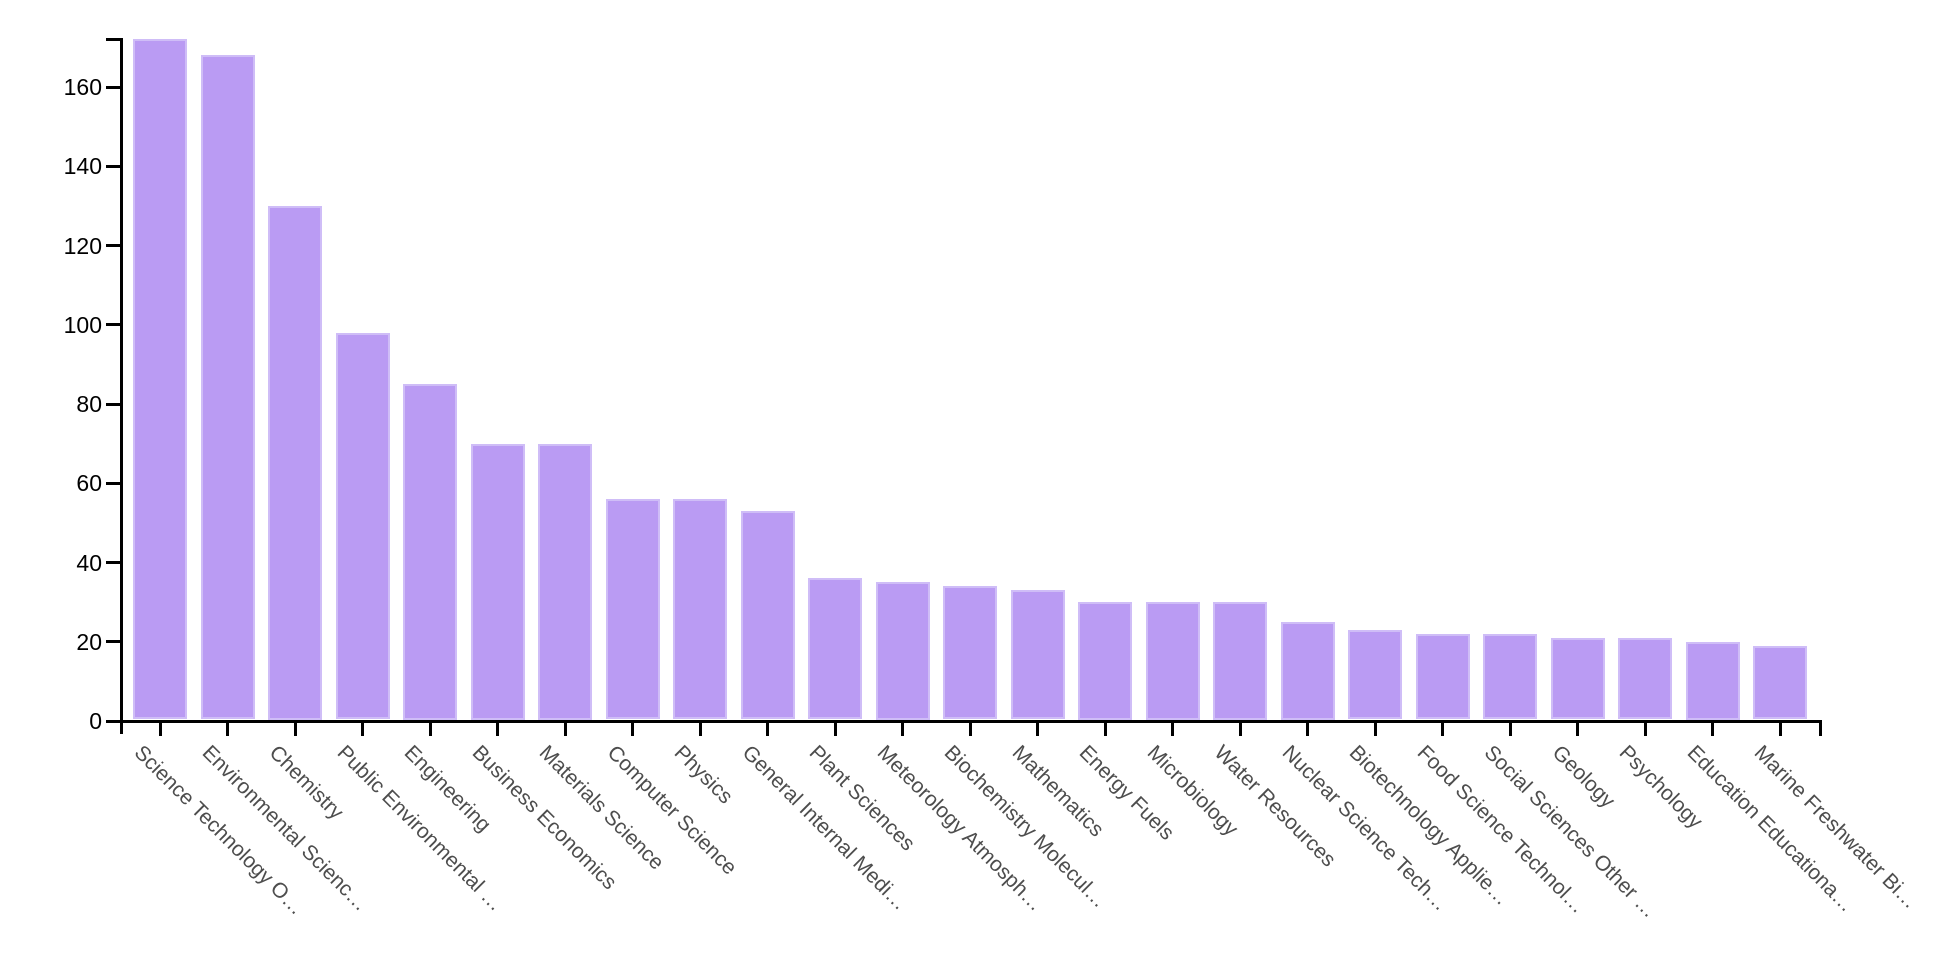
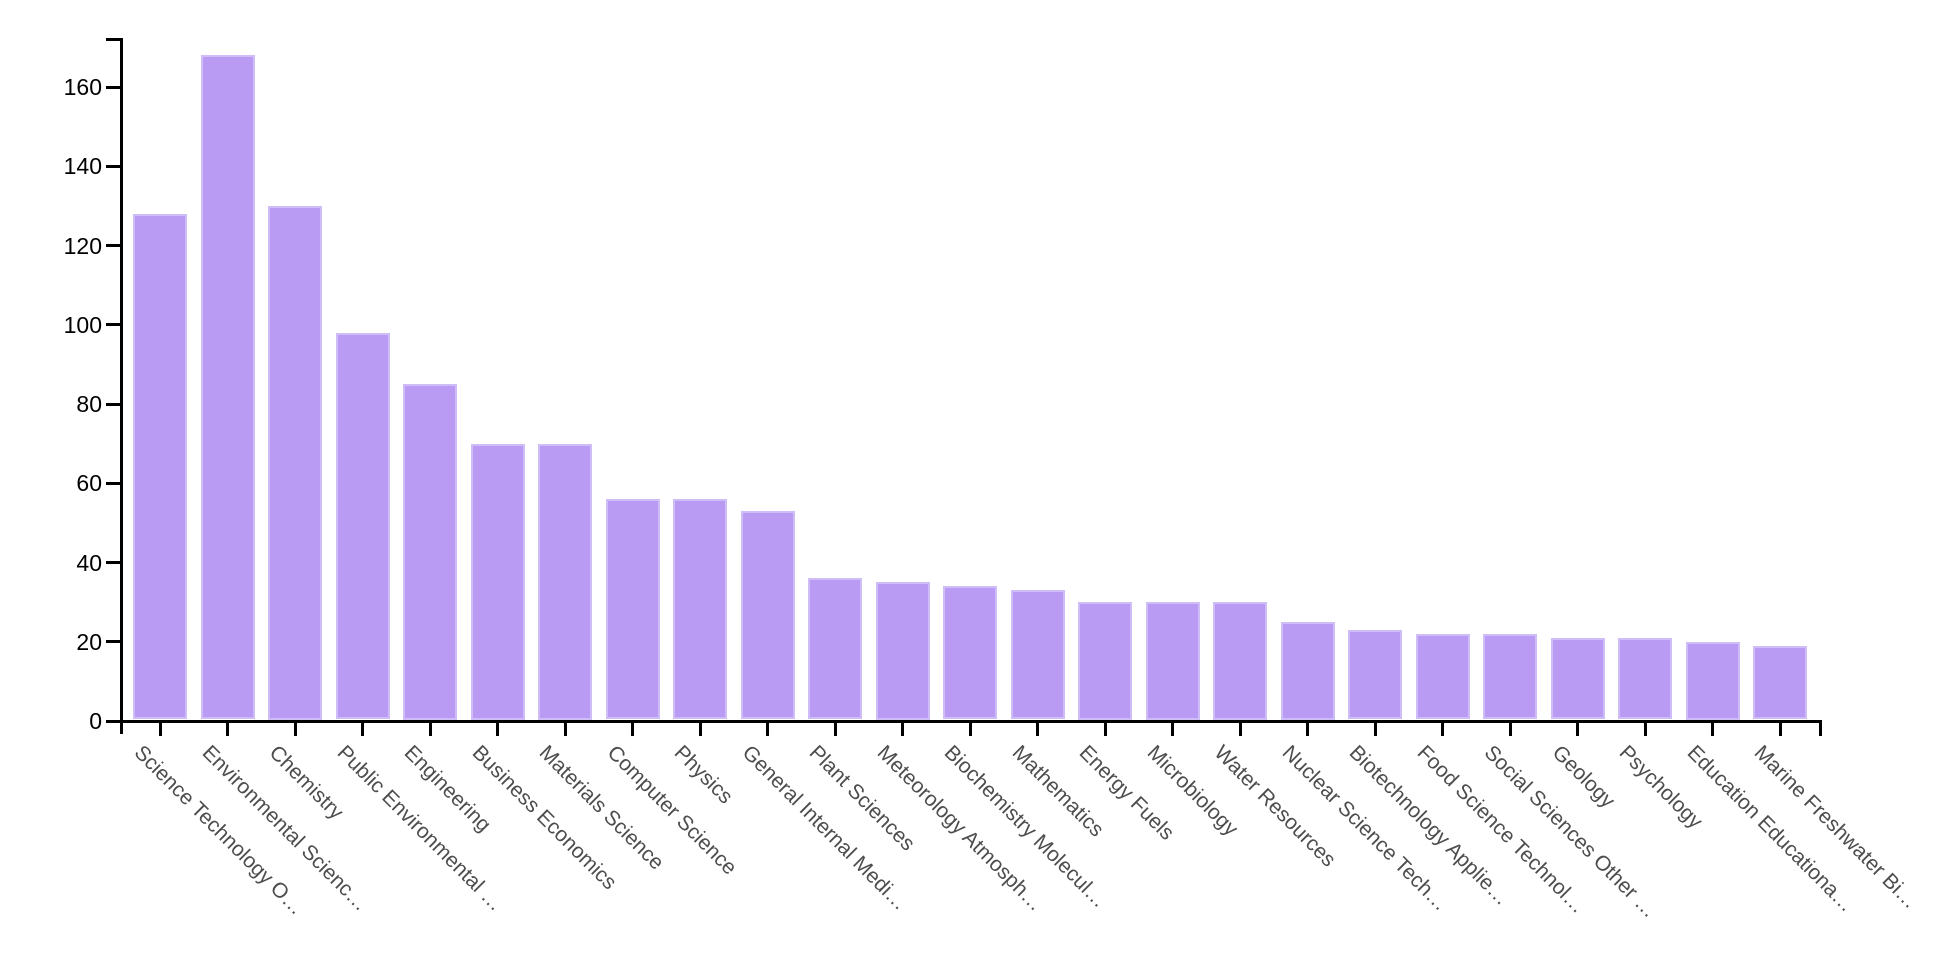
Science Technology O…: 172 -> 128
